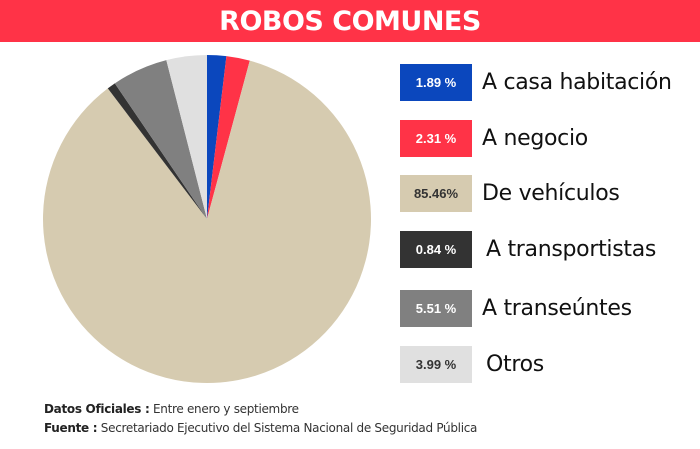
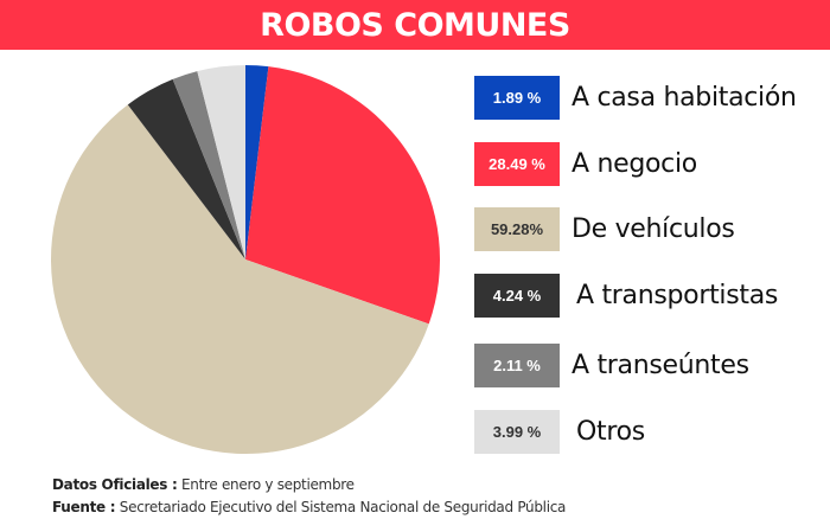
A negocio: 2.31 -> 28.49
De vehículos: 85.46% -> 59.28%
A transportistas: 0.84 -> 4.24
A transeúntes: 5.51 -> 2.11
